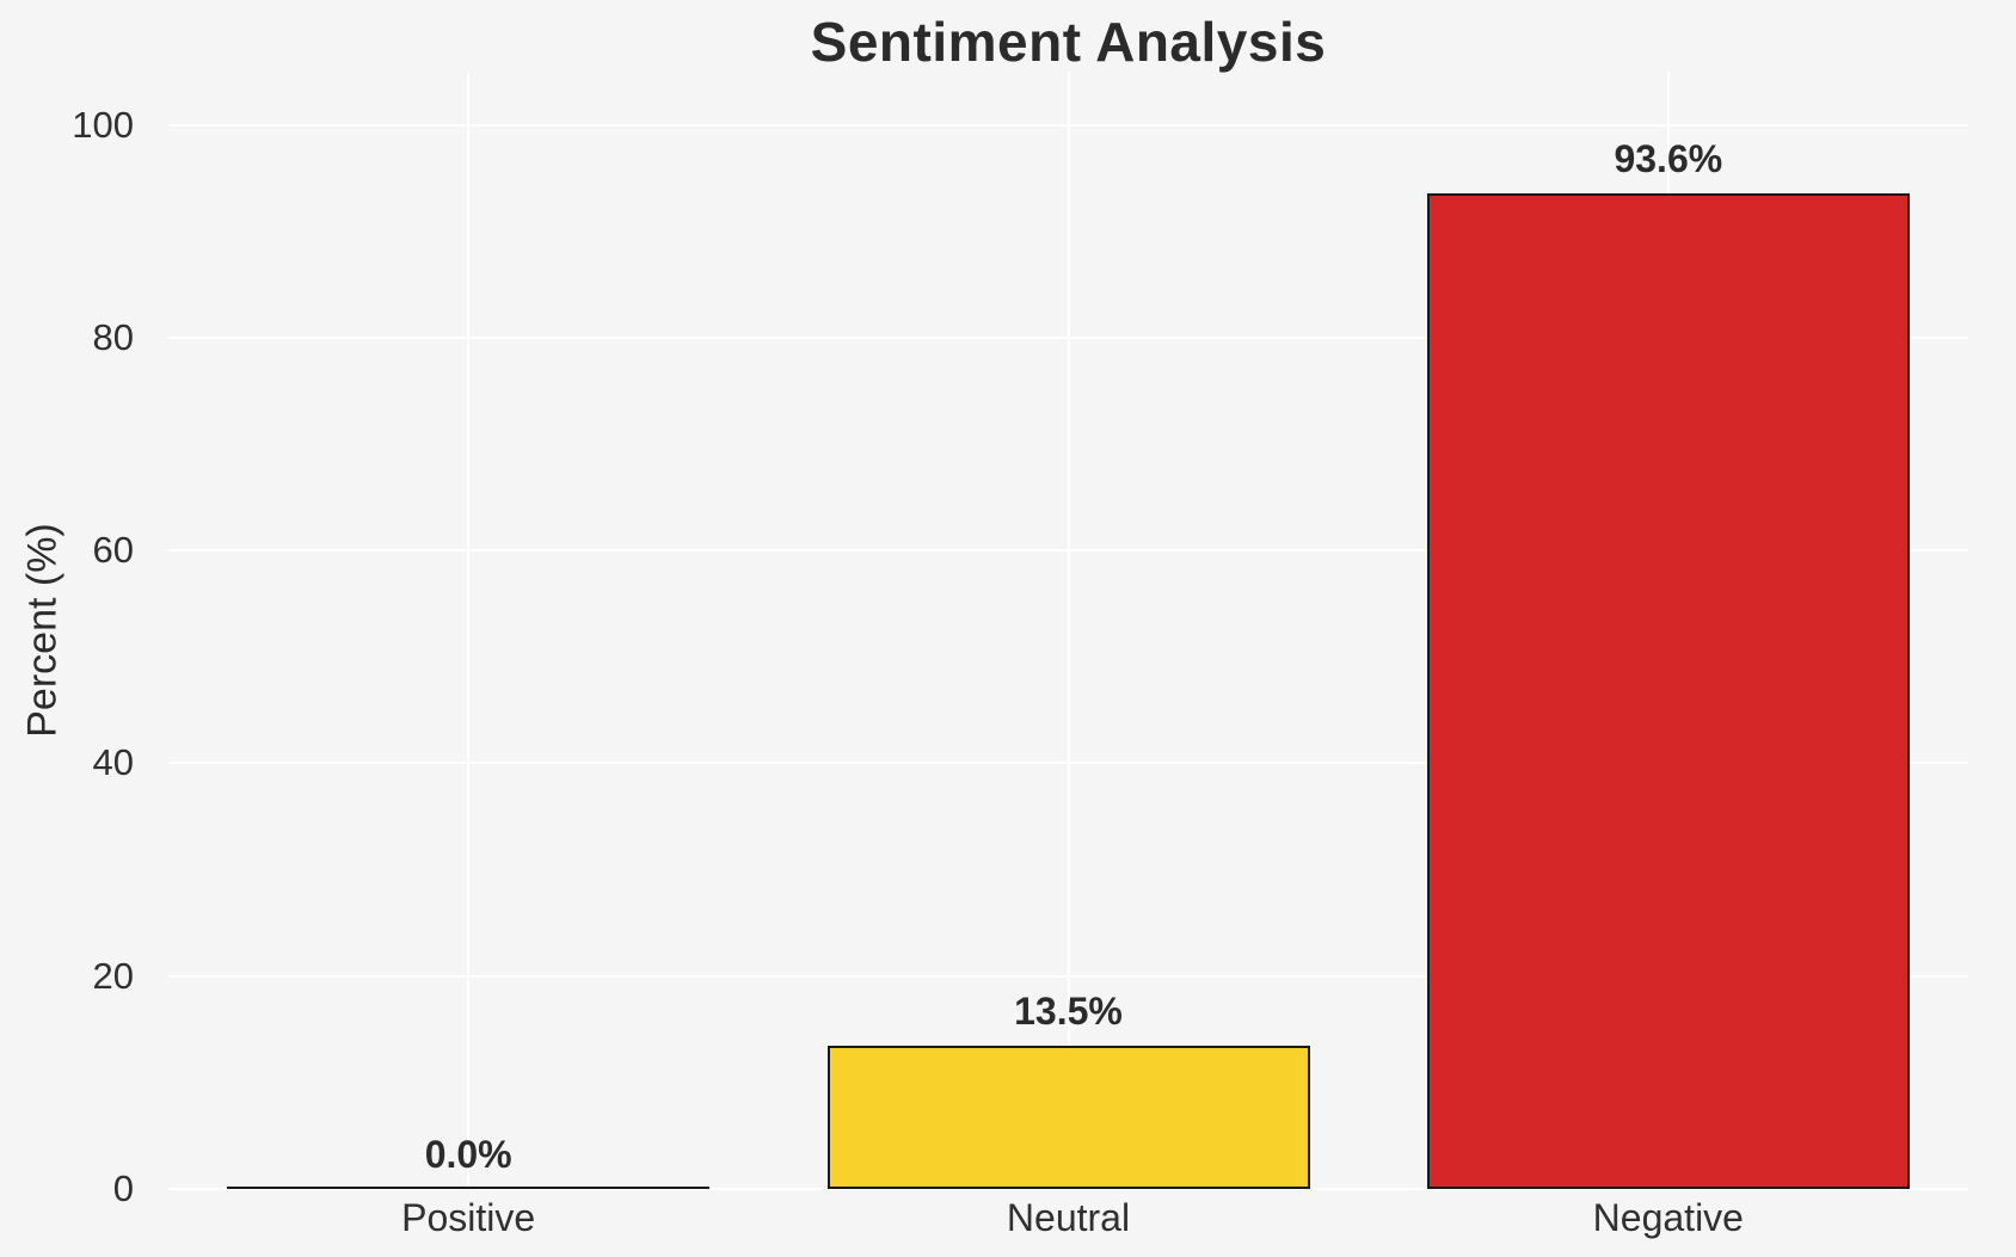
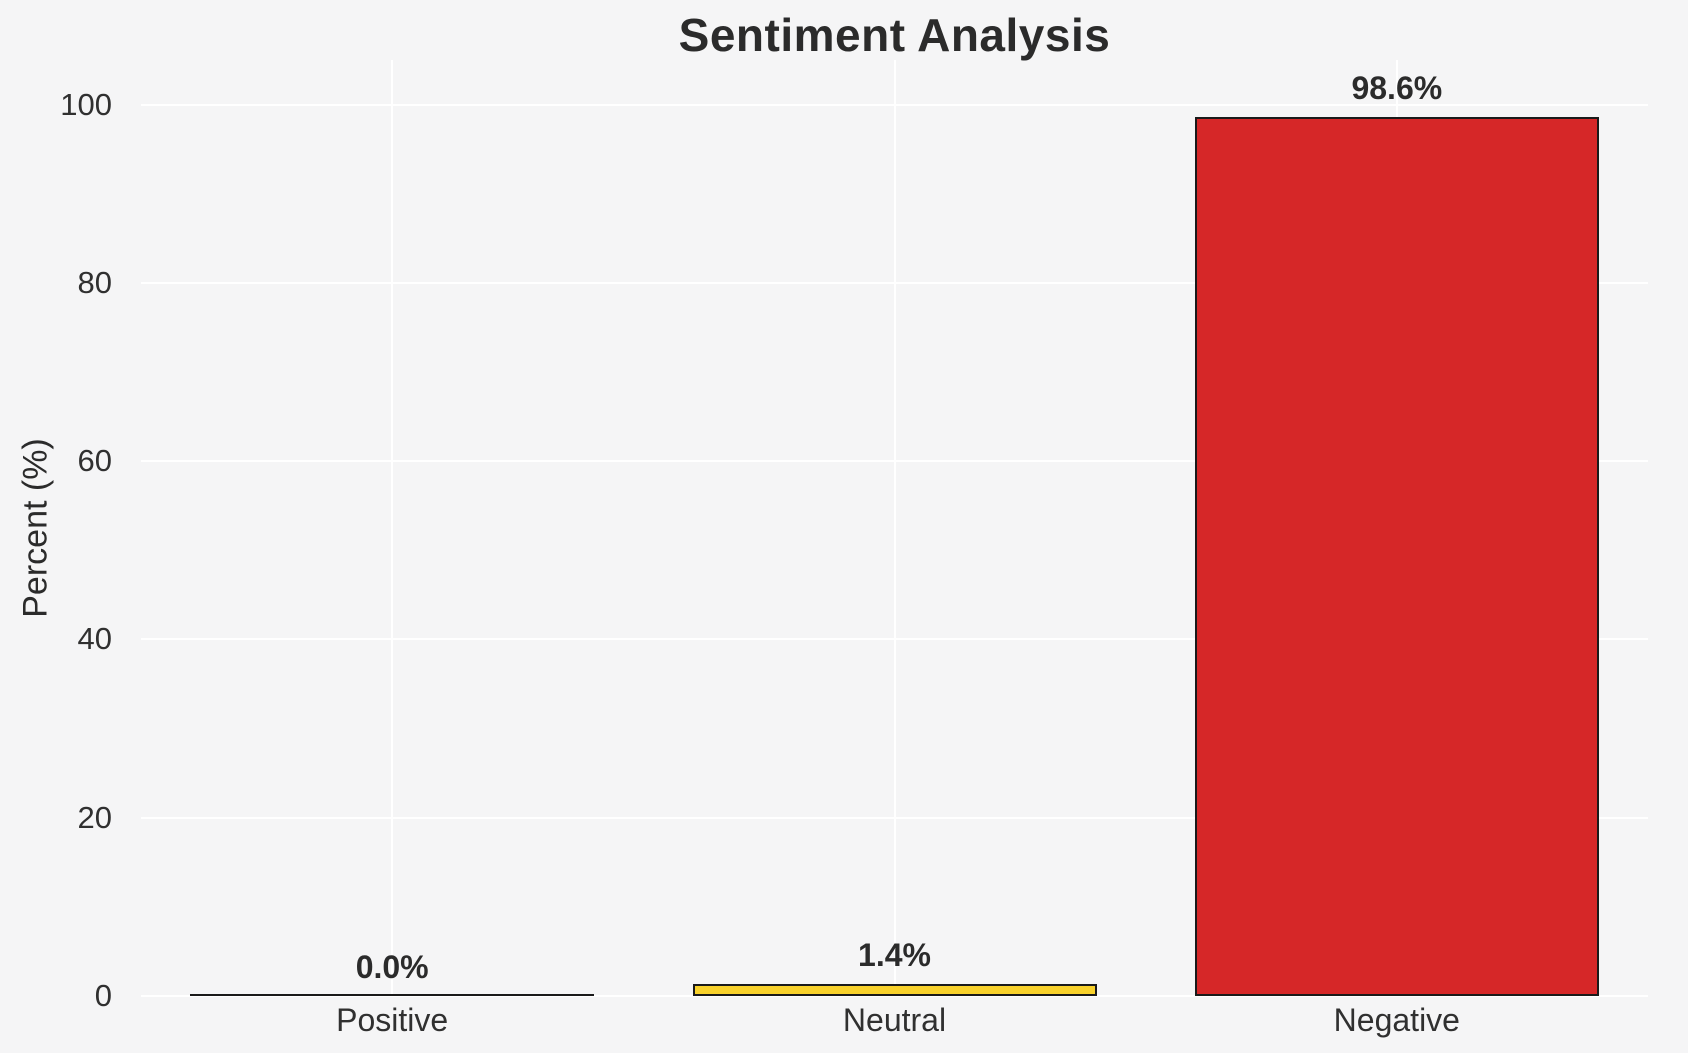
Neutral: 13.5% -> 1.4%
Negative: 93.6% -> 98.6%
